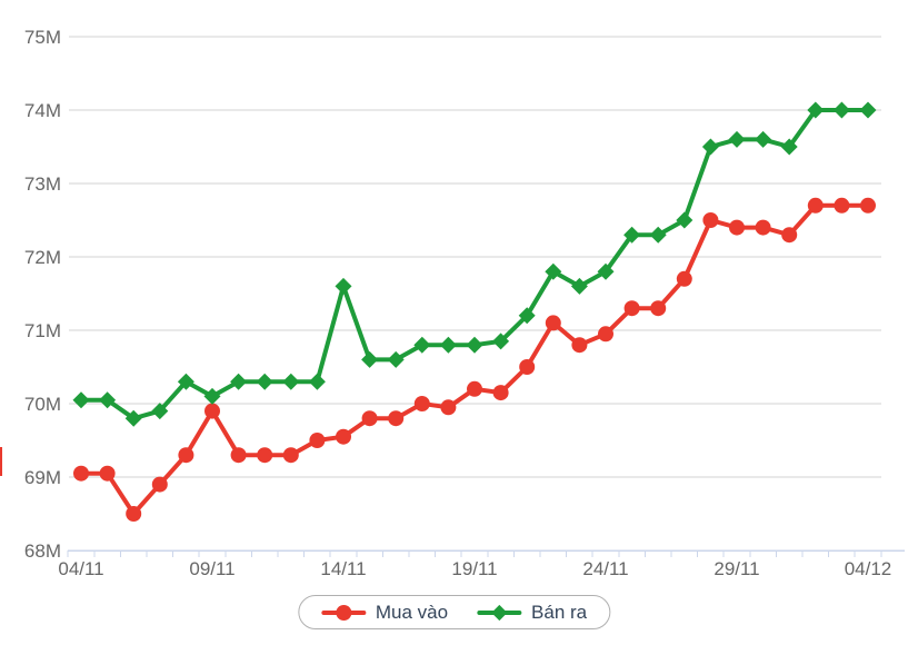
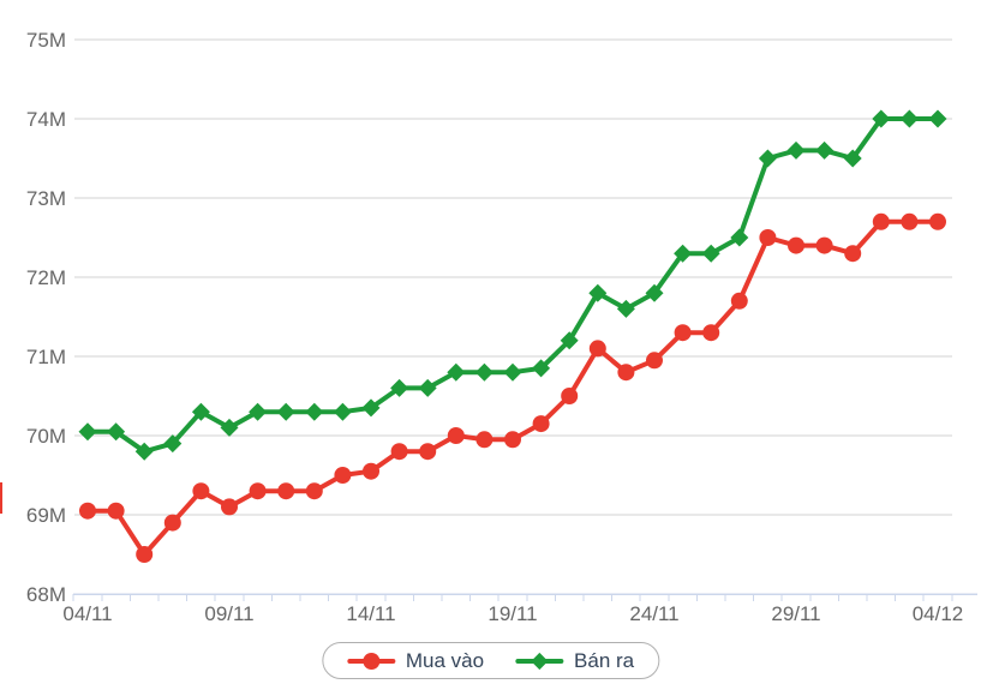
Mua vào/09/11: 69.9M -> 69.1M
Bán ra/14/11: 71.6M -> 70.3M
Mua vào/19/11: 70.2M -> 70.0M
